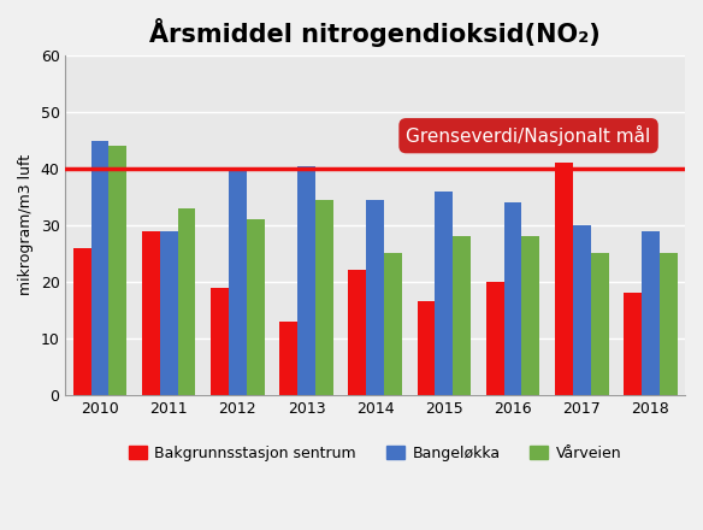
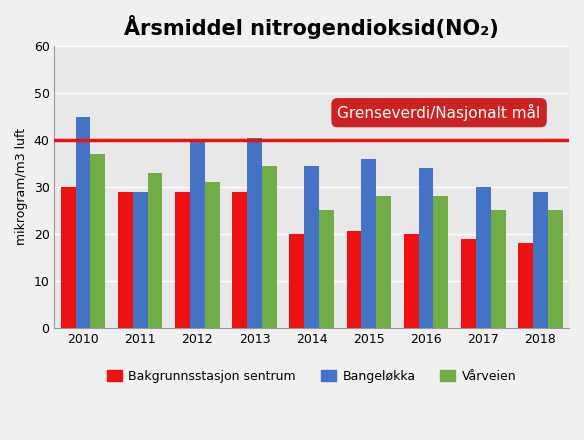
Bakgrunnsstasjon sentrum/2010: 26.0 -> 30.0
Vårveien/2010: 44.0 -> 37.0
Bakgrunnsstasjon sentrum/2012: 19.0 -> 29.0
Bakgrunnsstasjon sentrum/2013: 13.0 -> 29.0
Bakgrunnsstasjon sentrum/2014: 22.0 -> 20.0
Bakgrunnsstasjon sentrum/2015: 16.5 -> 20.5
Bakgrunnsstasjon sentrum/2017: 41.0 -> 19.0
